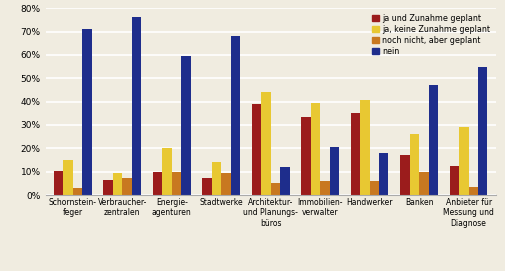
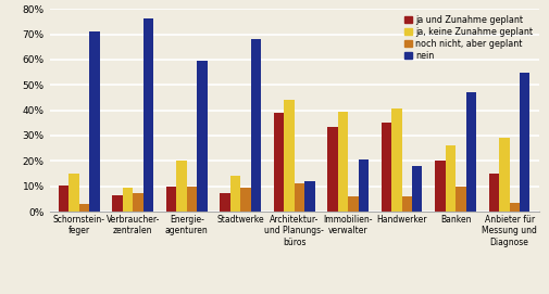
noch nicht, aber geplant/Architektur- und Planungs- büros: 5.0% -> 11.0%
ja und Zunahme geplant/Banken: 17.0% -> 20.0%
ja und Zunahme geplant/Anbieter für Messung und Diagnose: 12.5% -> 15.0%
